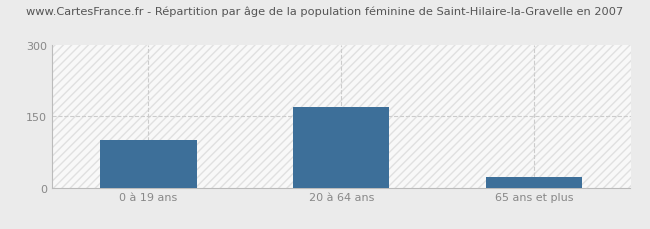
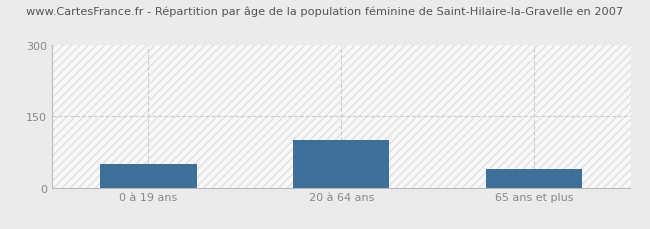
0 à 19 ans: 100 -> 50
20 à 64 ans: 170 -> 100
65 ans et plus: 22 -> 40
